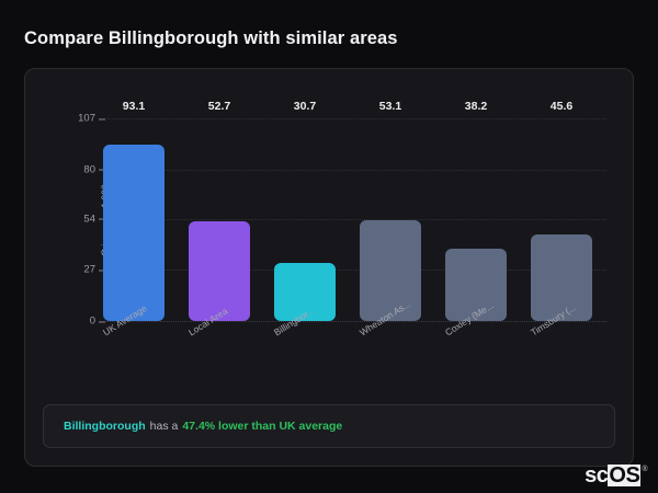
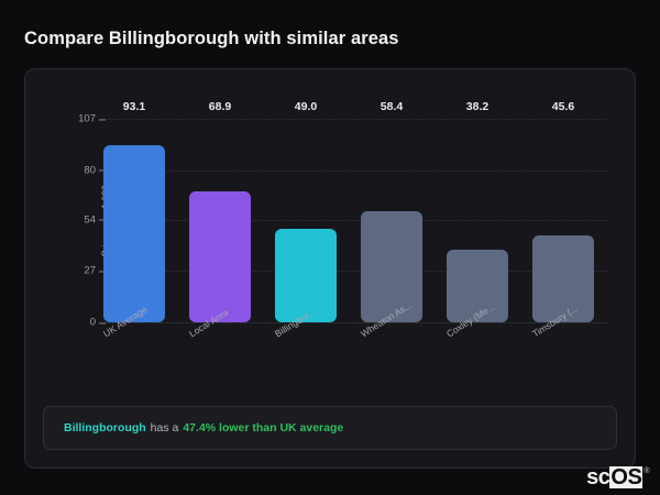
Local Area: 52.7 -> 68.9
Billingbor...: 30.7 -> 49.0
Wheaton As...: 53.1 -> 58.4
